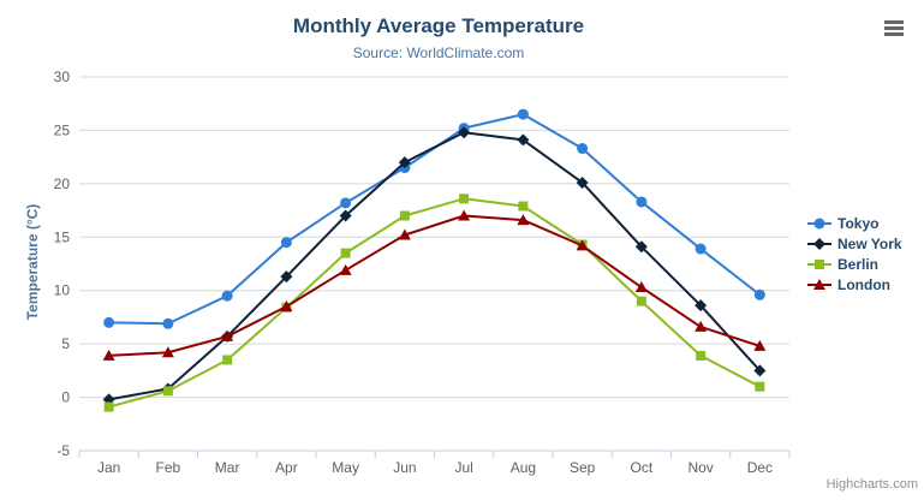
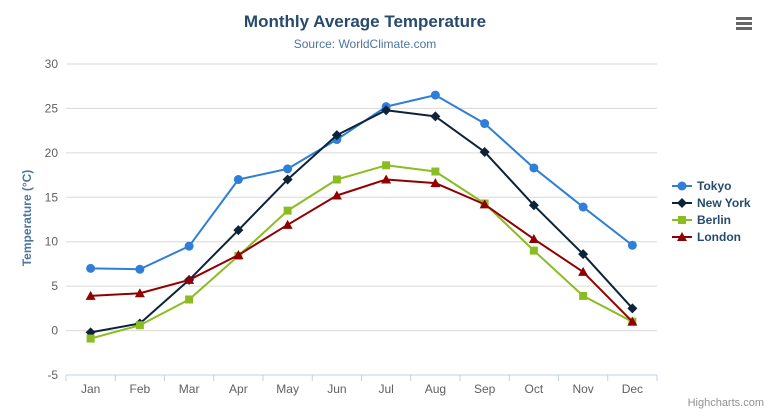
Tokyo/Apr: 14 -> 17
London/Dec: 5 -> 1
